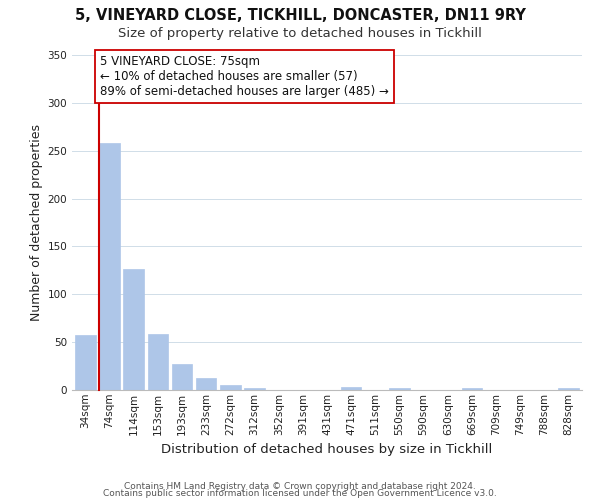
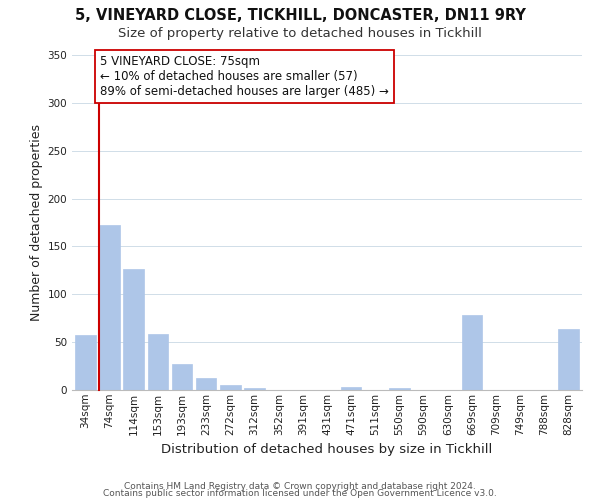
74sqm: 258 -> 172
669sqm: 2 -> 78
828sqm: 2 -> 64
